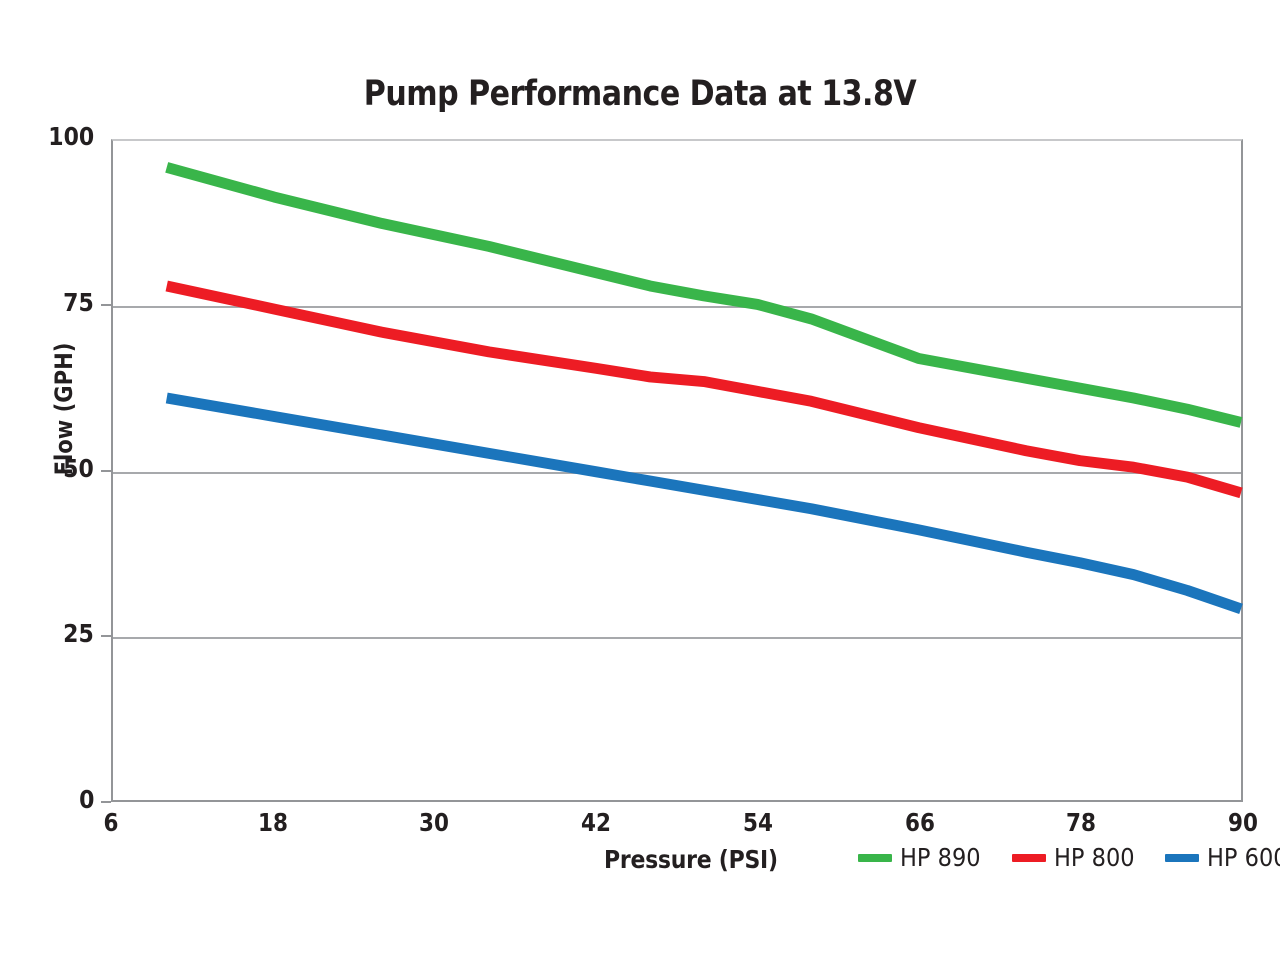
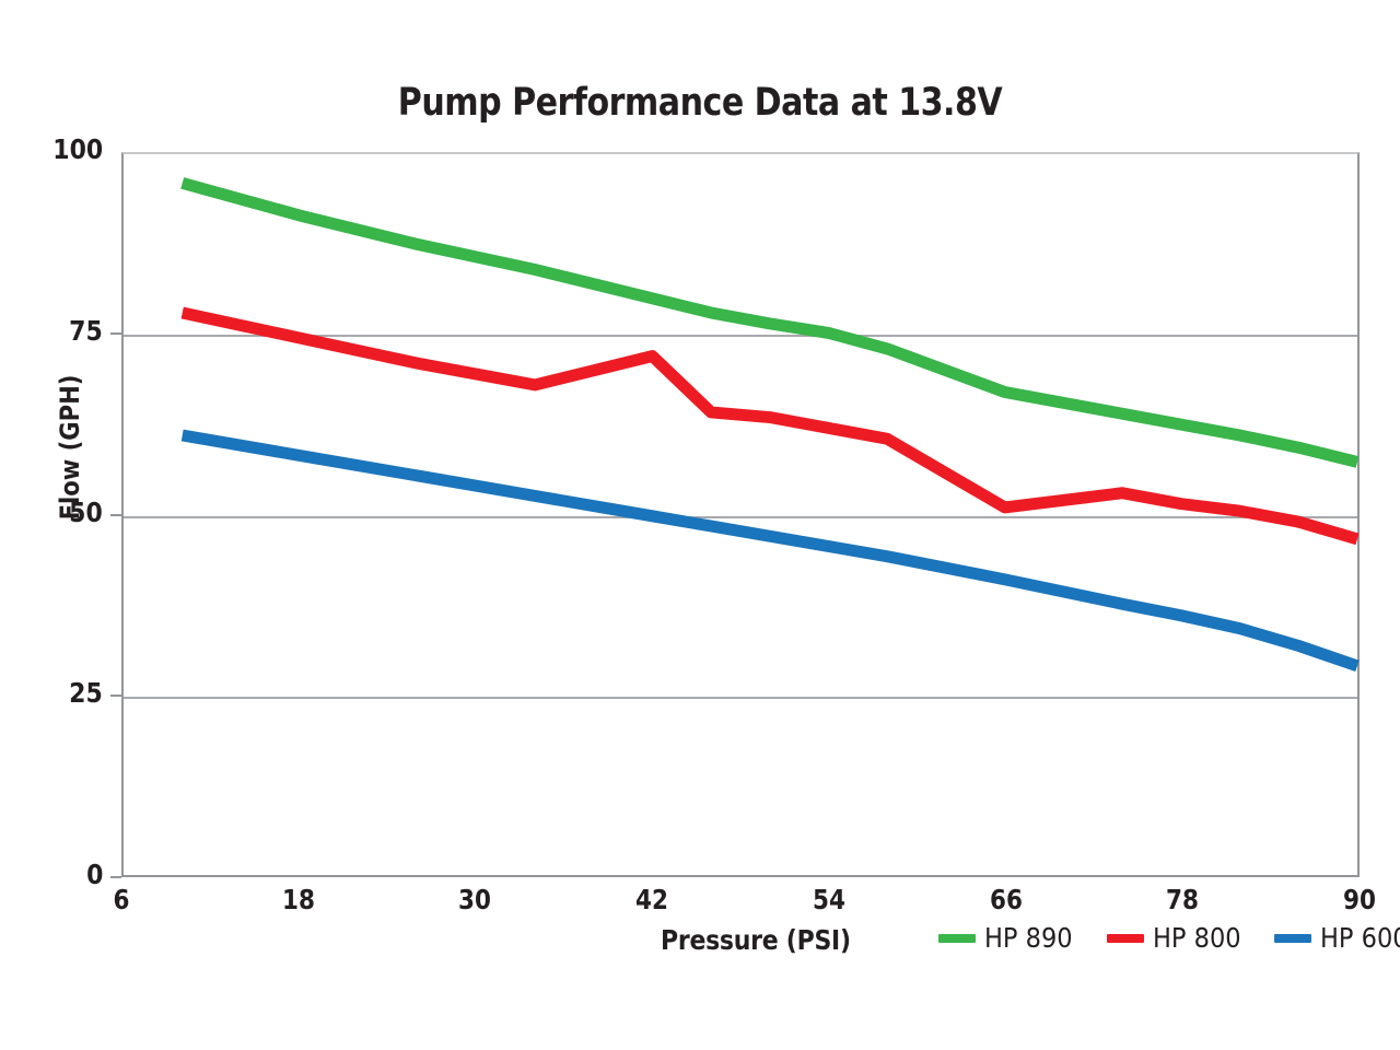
HP 800/42: 66 -> 72
HP 800/66: 56 -> 51
